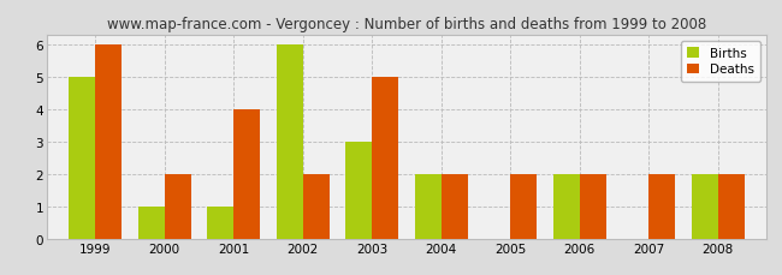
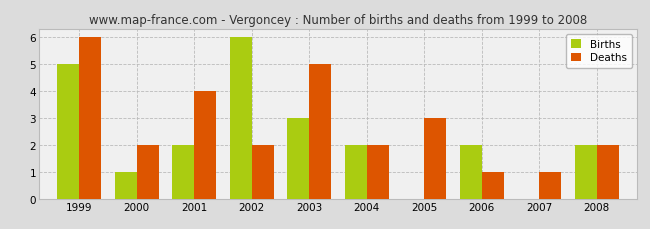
Births/2001: 1 -> 2
Deaths/2005: 2 -> 3
Deaths/2006: 2 -> 1
Deaths/2007: 2 -> 1
